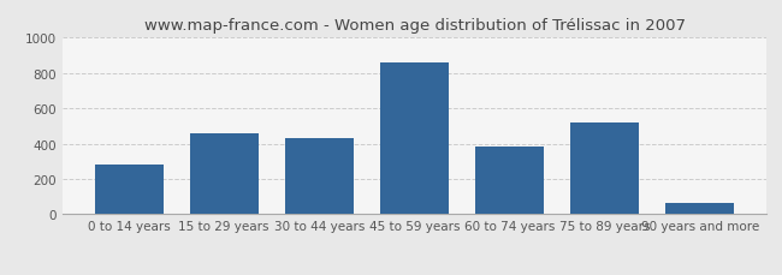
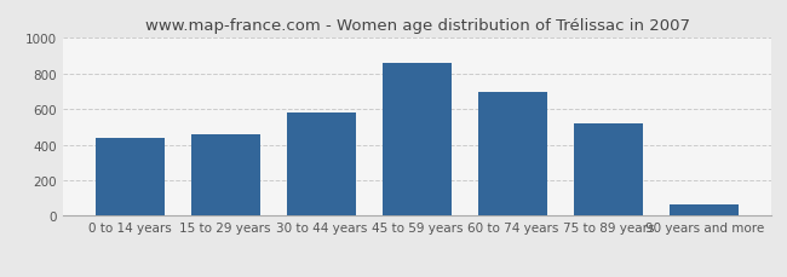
0 to 14 years: 280 -> 440
30 to 44 years: 430 -> 580
60 to 74 years: 380 -> 700
